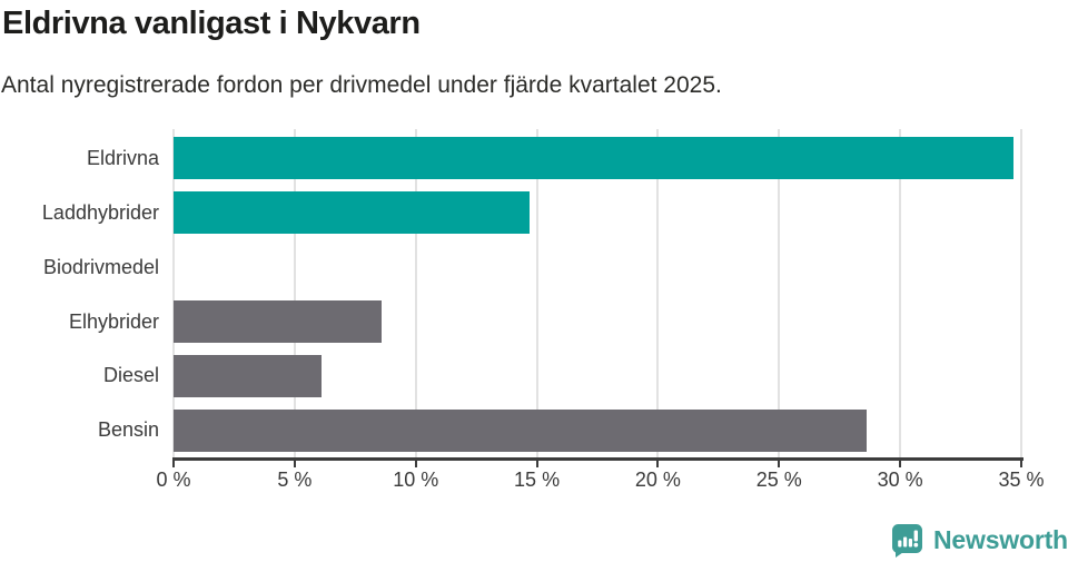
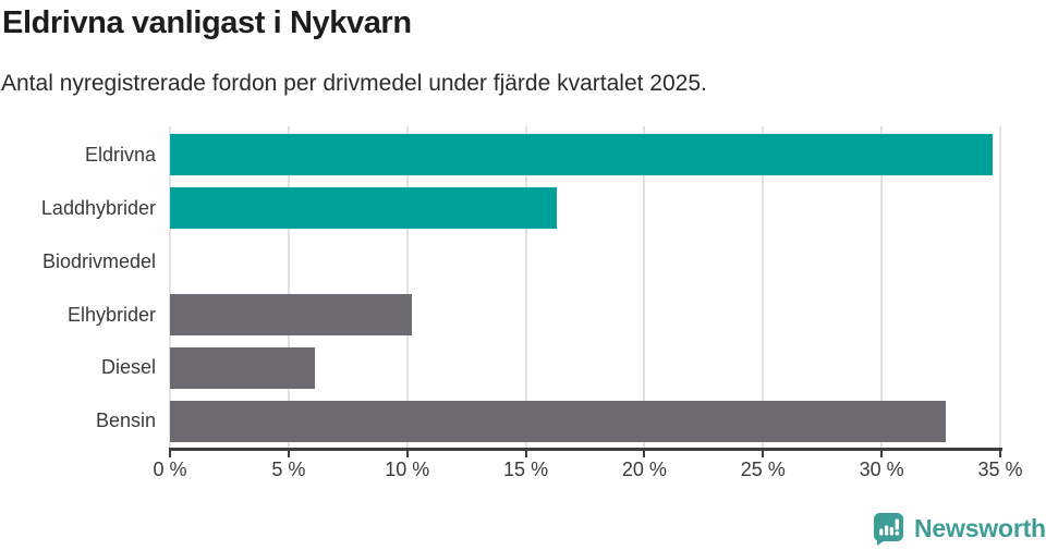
Laddhybrider: 14.7% -> 16.3%
Elhybrider: 8.6% -> 10.2%
Bensin: 28.6% -> 32.7%
